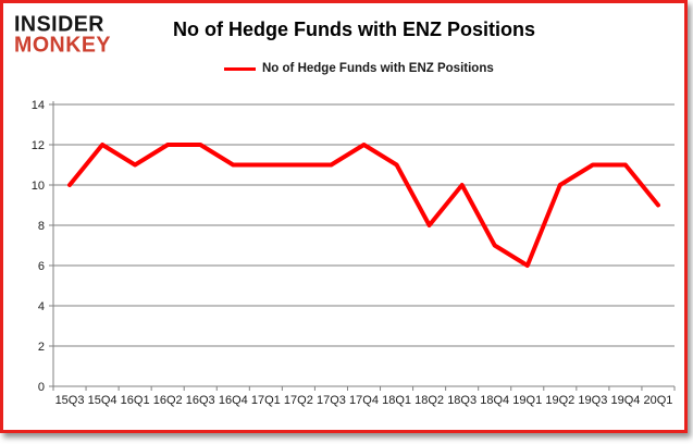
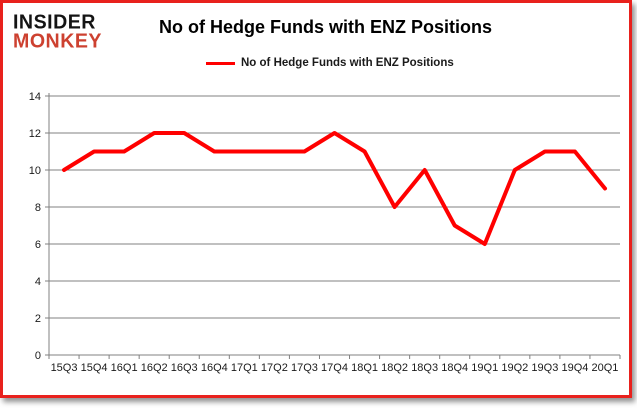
15Q4: 12 -> 11
